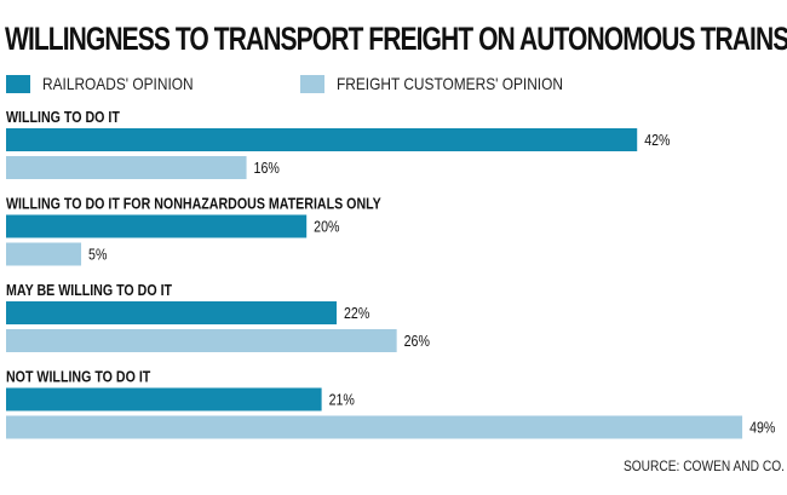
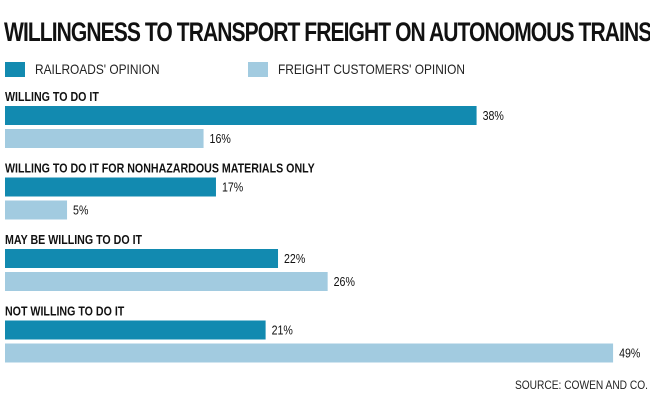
RAILROADS' OPINION/WILLING TO DO IT: 42% -> 38%
RAILROADS' OPINION/WILLING TO DO IT FOR NONHAZARDOUS MATERIALS ONLY: 20% -> 17%
